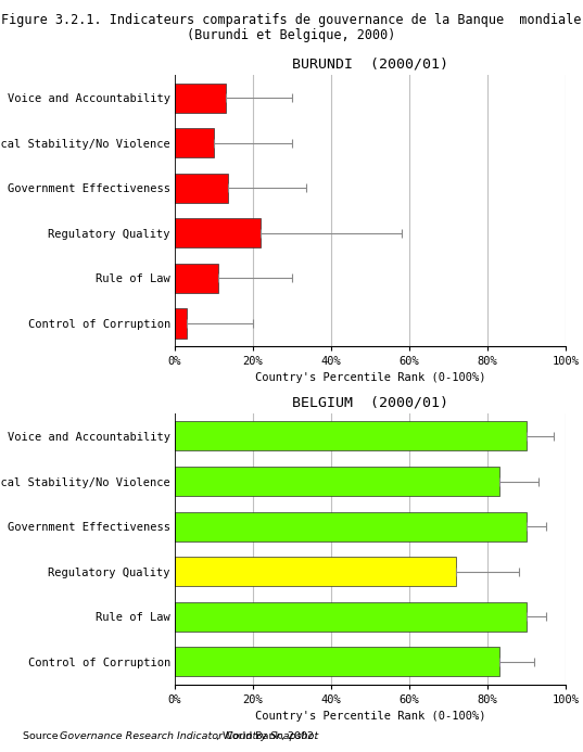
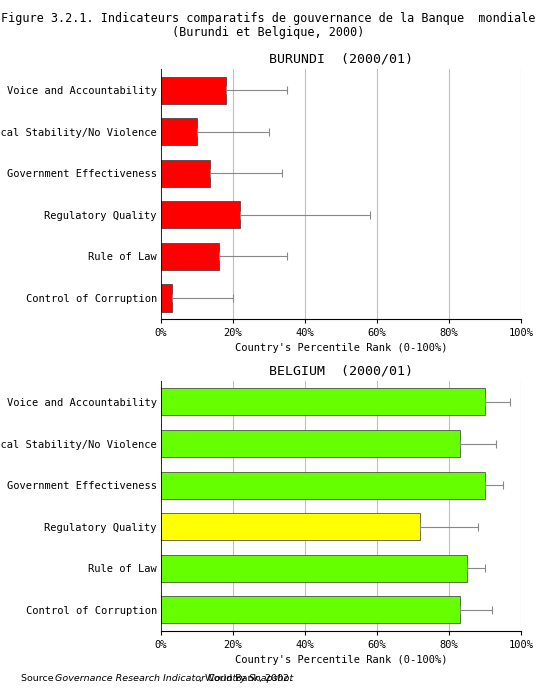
BURUNDI (2000/01)/Voice and Accountability: 13.0% -> 18.0%
BURUNDI (2000/01)/Rule of Law: 11.0% -> 16.0%
BELGIUM (2000/01)/Rule of Law: 90% -> 85%
